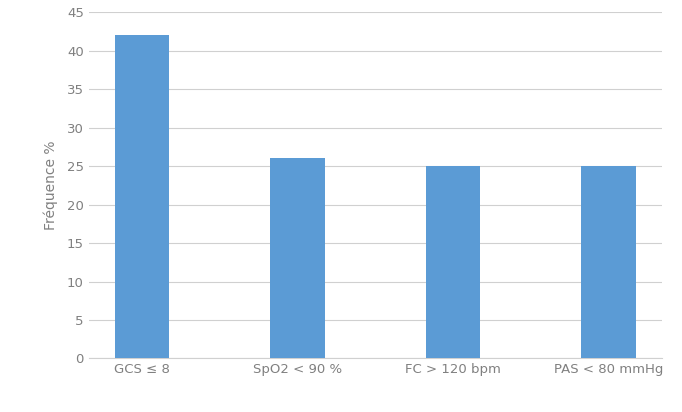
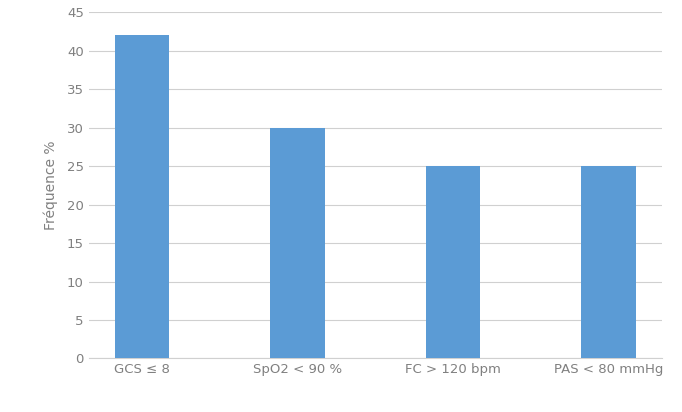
SpO2 < 90 %: 26 -> 30
